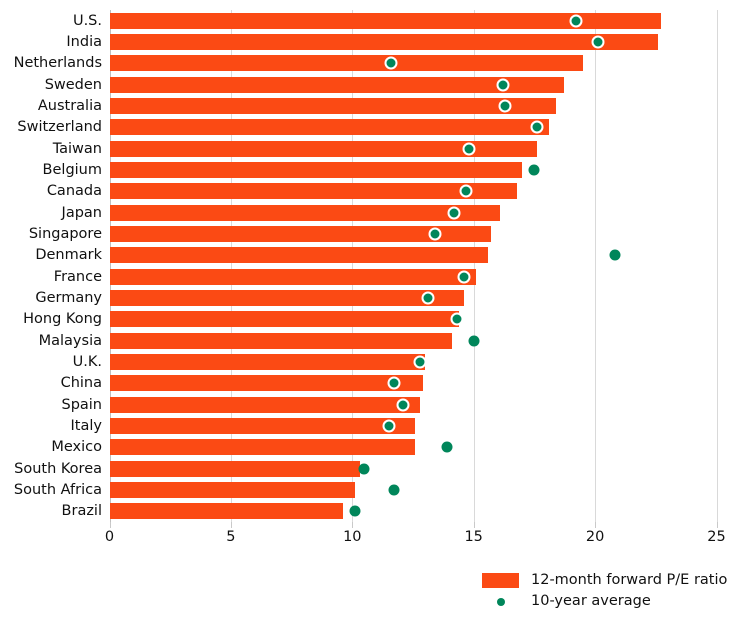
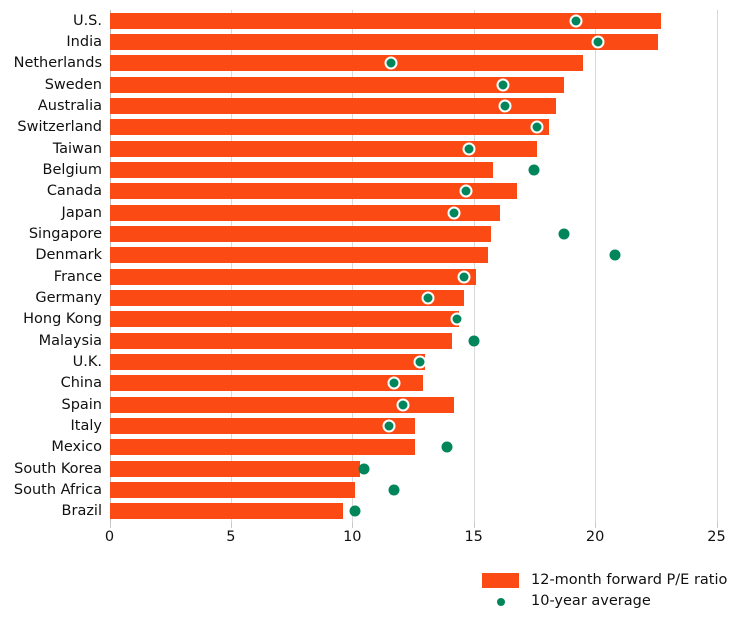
12-month forward P/E ratio/Belgium: 17.0 -> 15.8
10-year average/Singapore: 13.4 -> 18.7
12-month forward P/E ratio/Spain: 12.8 -> 14.2
